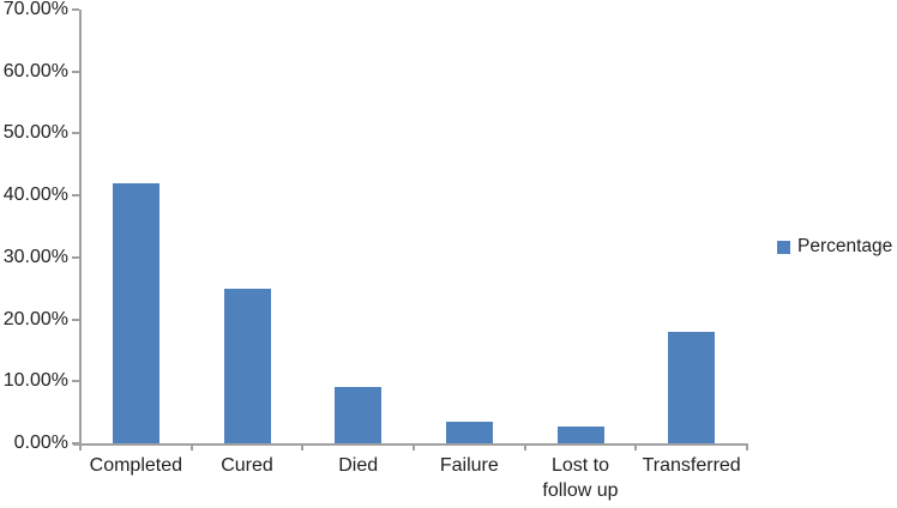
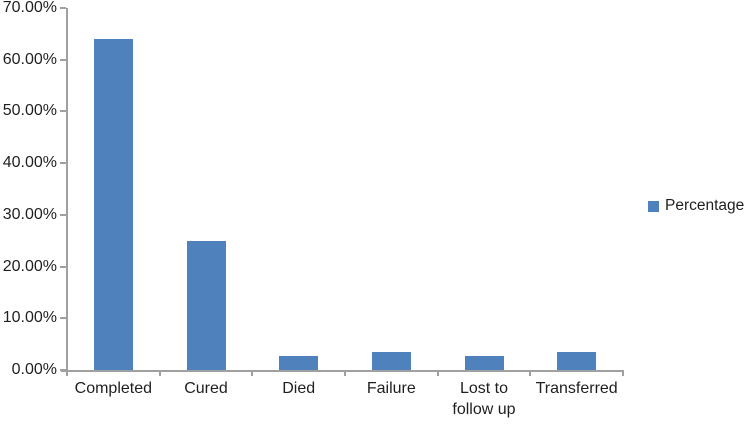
Completed: 42% -> 64%
Died: 9% -> 3%
Transferred: 18% -> 3%
